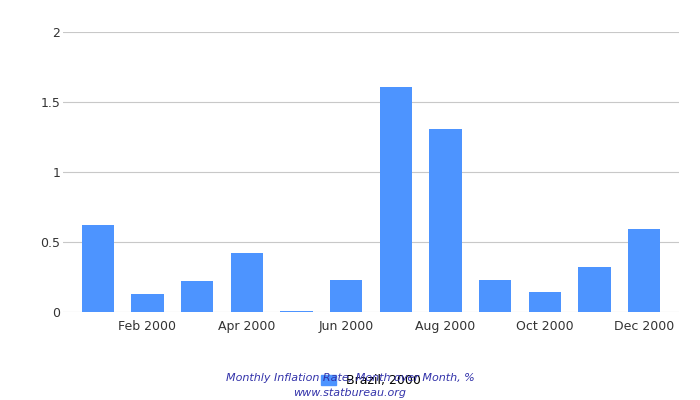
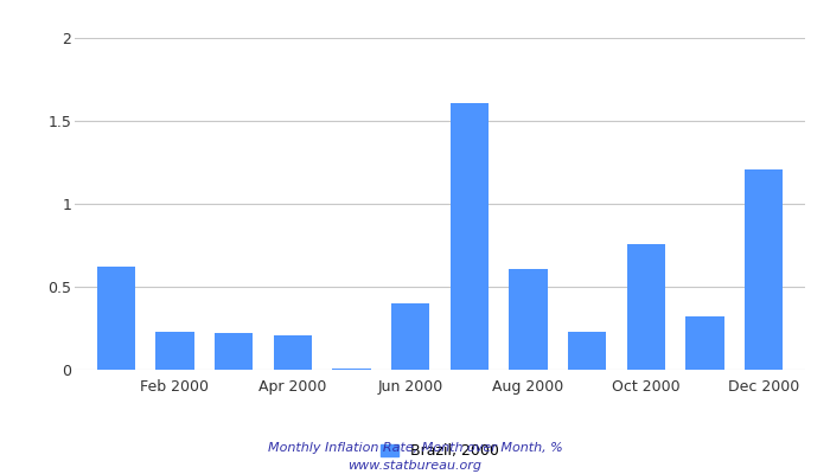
Feb 2000: 0.13 -> 0.23
Apr 2000: 0.42 -> 0.21
Jun 2000: 0.23 -> 0.40
Aug 2000: 1.31 -> 0.61
Oct 2000: 0.14 -> 0.76
Dec 2000: 0.59 -> 1.21
